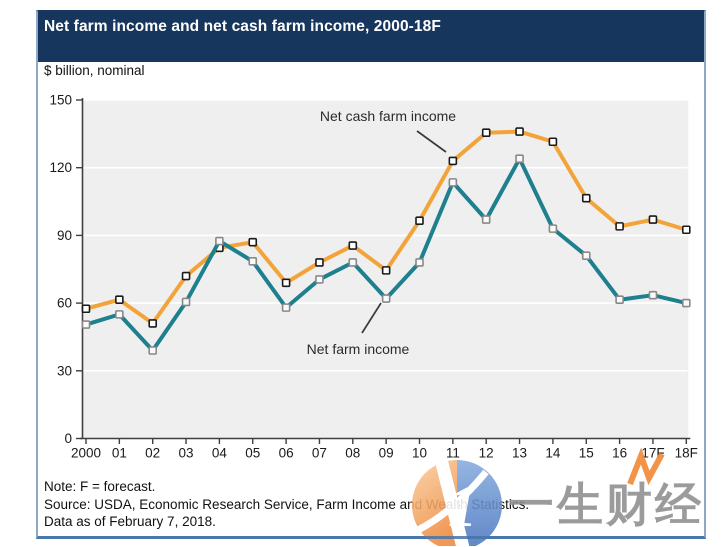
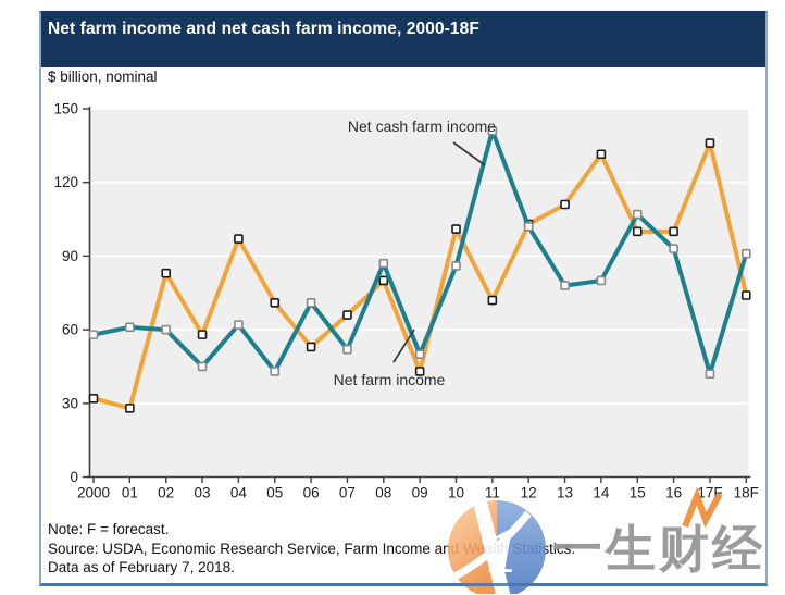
Net cash farm income/2000: 58 -> 32
Net farm income/2000: 50 -> 58
Net cash farm income/01: 62 -> 28
Net farm income/01: 55 -> 61
Net cash farm income/02: 51 -> 83
Net farm income/02: 39 -> 60
Net cash farm income/03: 72 -> 58
Net farm income/03: 60 -> 45
Net cash farm income/04: 84 -> 97
Net farm income/04: 88 -> 62
Net cash farm income/05: 87 -> 71
Net farm income/05: 78 -> 43
Net cash farm income/06: 69 -> 53
Net farm income/06: 58 -> 71
Net cash farm income/07: 78 -> 66
Net farm income/07: 70 -> 52
Net cash farm income/08: 86 -> 80
Net farm income/08: 78 -> 87
Net cash farm income/09: 74 -> 43
Net farm income/09: 62 -> 50
Net cash farm income/10: 96 -> 101
Net farm income/10: 78 -> 86
Net cash farm income/11: 123 -> 72
Net farm income/11: 114 -> 141
Net cash farm income/12: 136 -> 103
Net farm income/12: 97 -> 102
Net cash farm income/13: 136 -> 111
Net farm income/13: 124 -> 78
Net farm income/14: 93 -> 80
Net cash farm income/15: 106 -> 100
Net farm income/15: 81 -> 107
Net cash farm income/16: 94 -> 100
Net farm income/16: 62 -> 93
Net cash farm income/17F: 97 -> 136
Net farm income/17F: 64 -> 42
Net cash farm income/18F: 92 -> 74
Net farm income/18F: 60 -> 91
